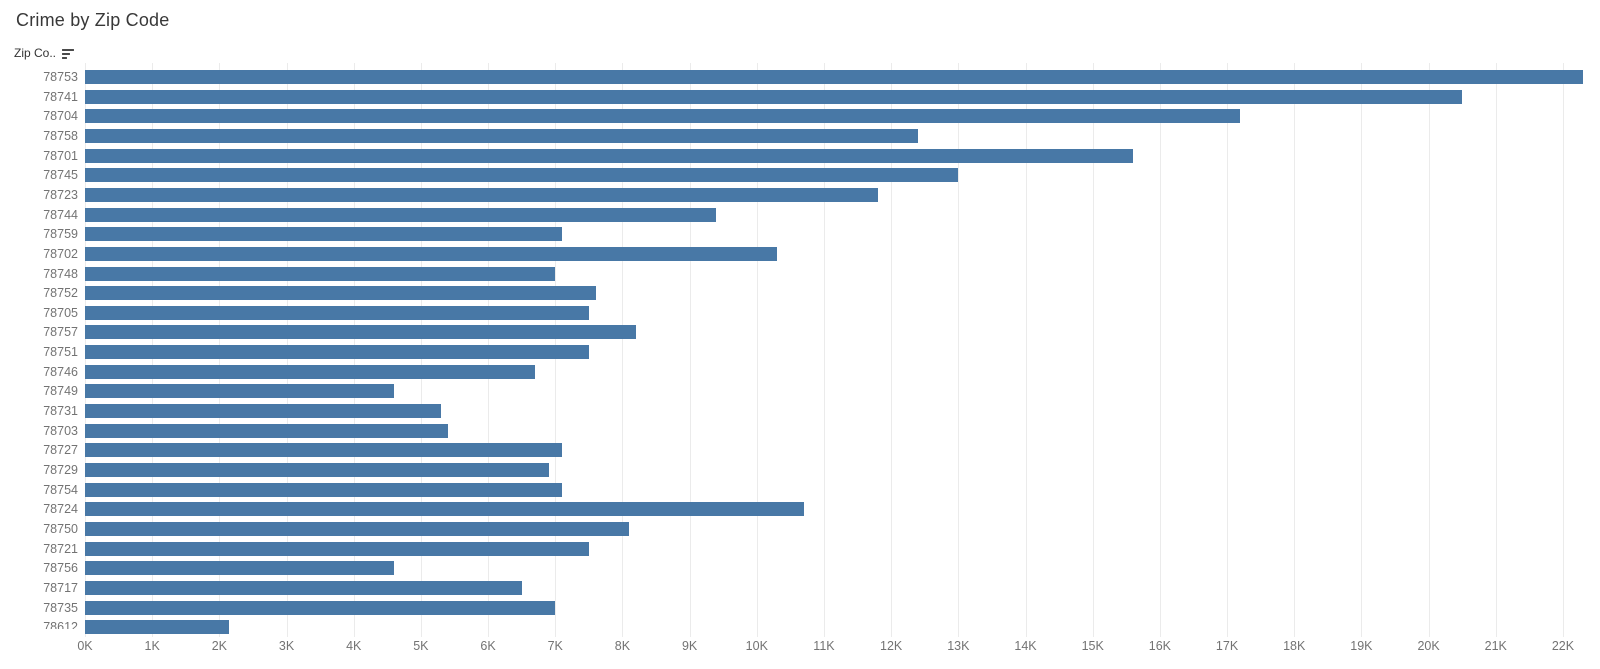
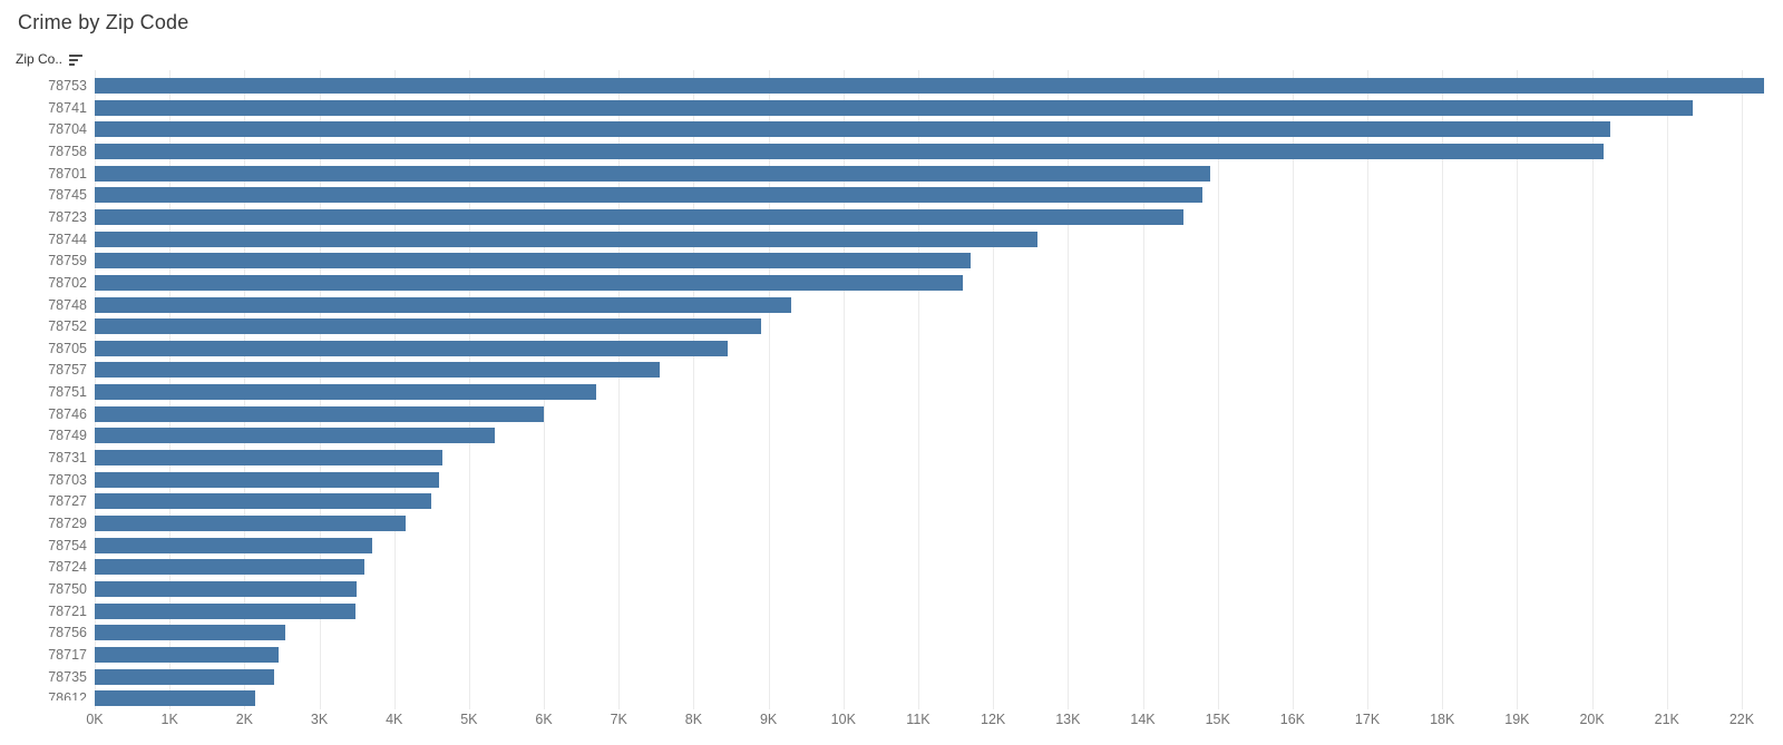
78741: 20.5K -> 21.4K
78704: 17.2K -> 20.2K
78758: 12.4K -> 20.2K
78701: 15.6K -> 14.9K
78745: 13.0K -> 14.8K
78723: 11.8K -> 14.6K
78744: 9.4K -> 12.6K
78759: 7.1K -> 11.7K
78702: 10.3K -> 11.6K
78748: 7.0K -> 9.3K
78752: 7.6K -> 8.9K
78705: 7.5K -> 8.4K
78757: 8.2K -> 7.6K
78751: 7.5K -> 6.7K
78746: 6.7K -> 6.0K
78749: 4.6K -> 5.4K
78731: 5.3K -> 4.6K
78703: 5.4K -> 4.6K
78727: 7.1K -> 4.5K
78729: 6.9K -> 4.2K
78754: 7.1K -> 3.7K
78724: 10.7K -> 3.6K
78750: 8.1K -> 3.5K
78721: 7.5K -> 3.5K
78756: 4.6K -> 2.6K
78717: 6.5K -> 2.4K
78735: 7.0K -> 2.4K
